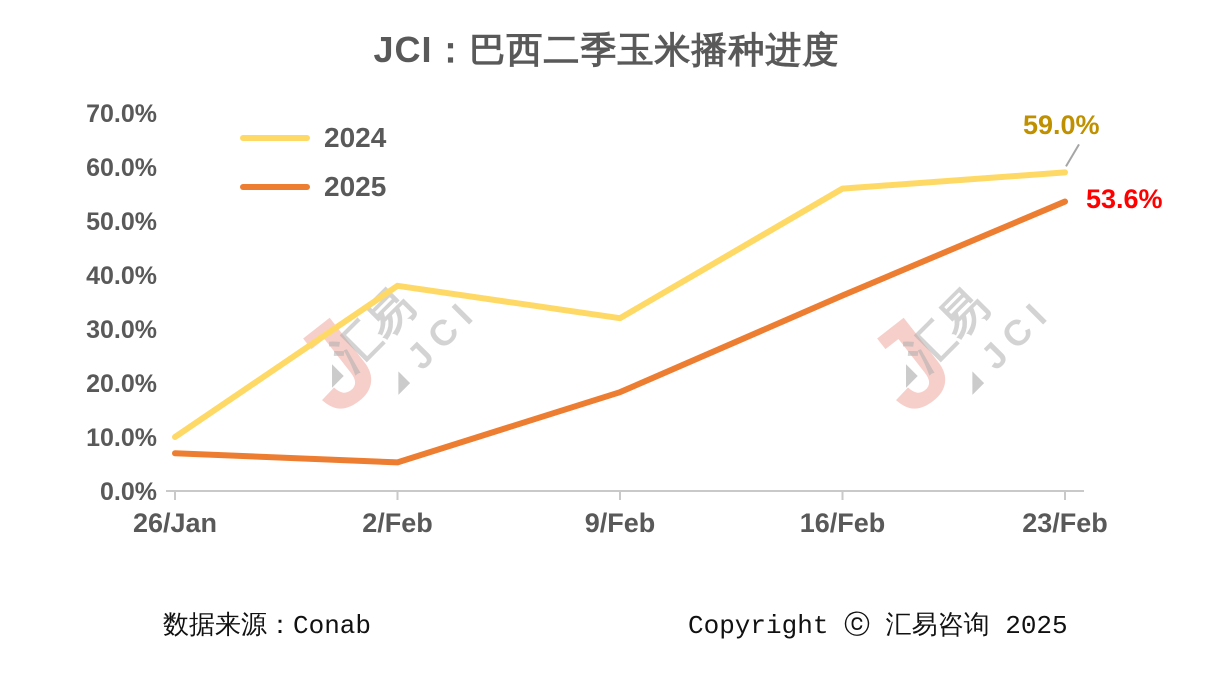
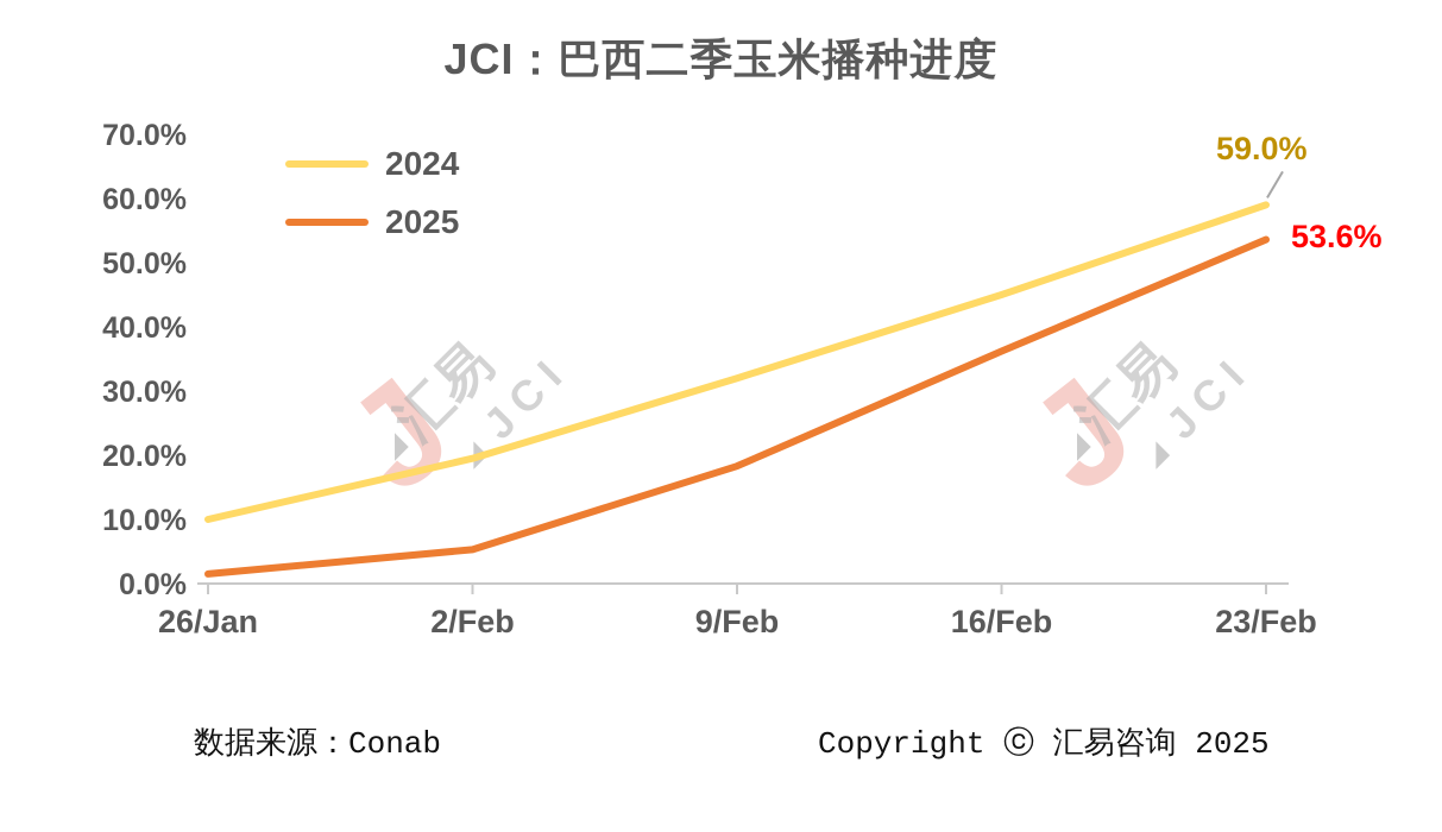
2025/26/Jan: 7% -> 2%
2024/2/Feb: 38% -> 20%
2024/16/Feb: 56% -> 45%
